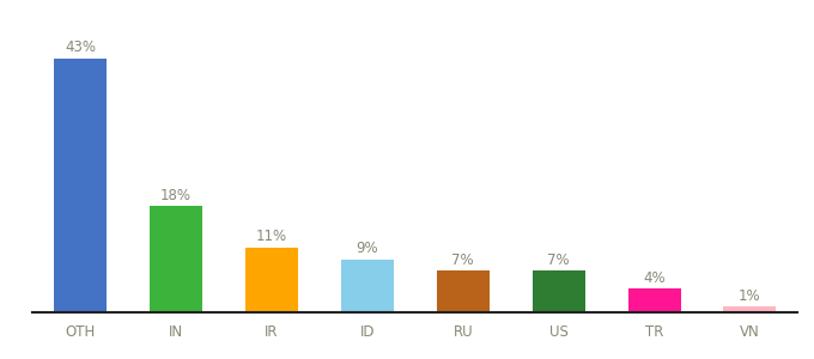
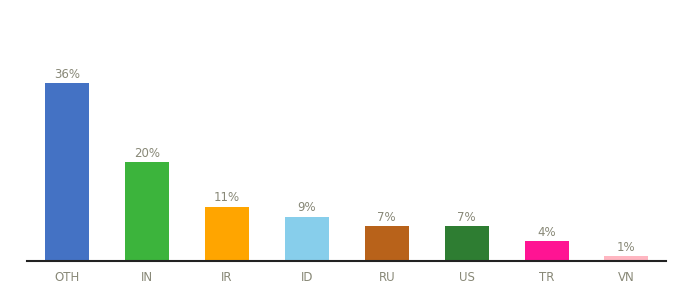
OTH: 43% -> 36%
IN: 18% -> 20%
